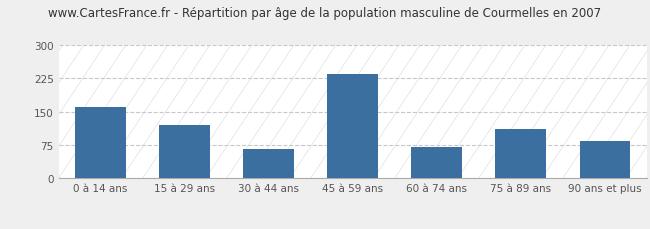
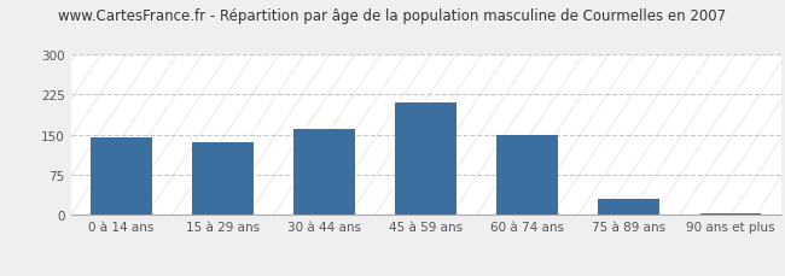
0 à 14 ans: 160 -> 145
15 à 29 ans: 120 -> 135
30 à 44 ans: 65 -> 160
45 à 59 ans: 235 -> 210
60 à 74 ans: 70 -> 150
75 à 89 ans: 110 -> 30
90 ans et plus: 85 -> 4
